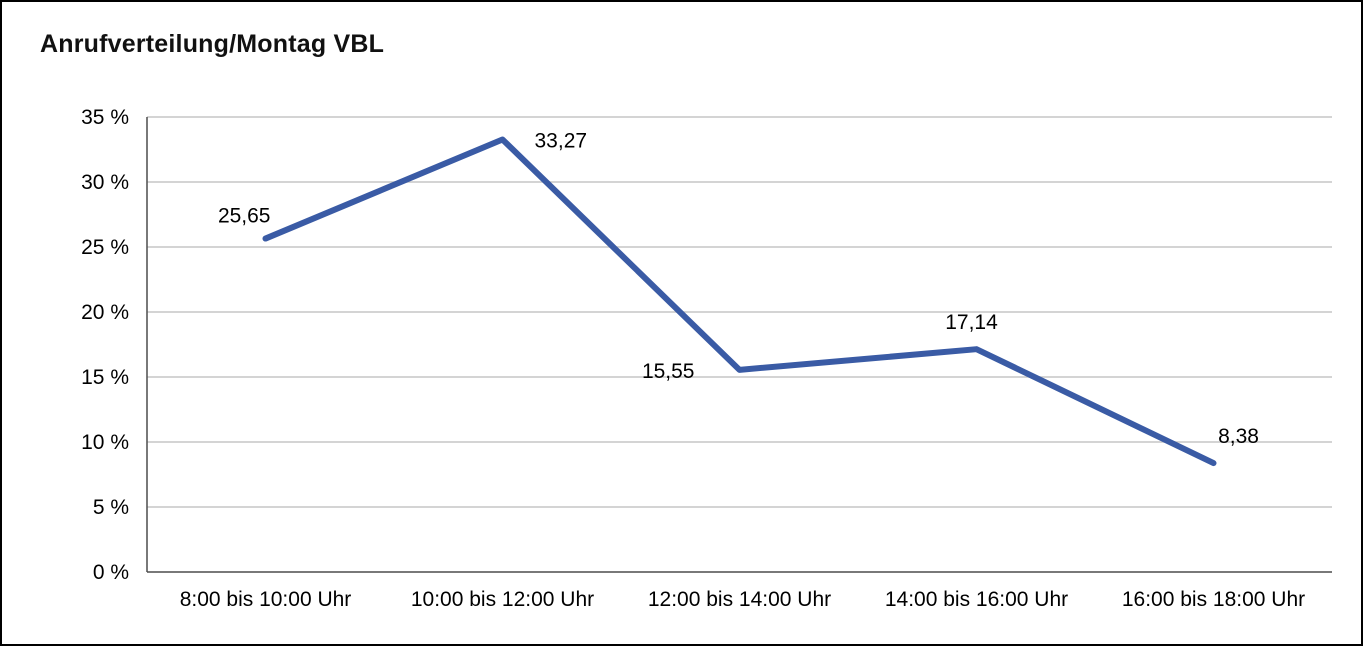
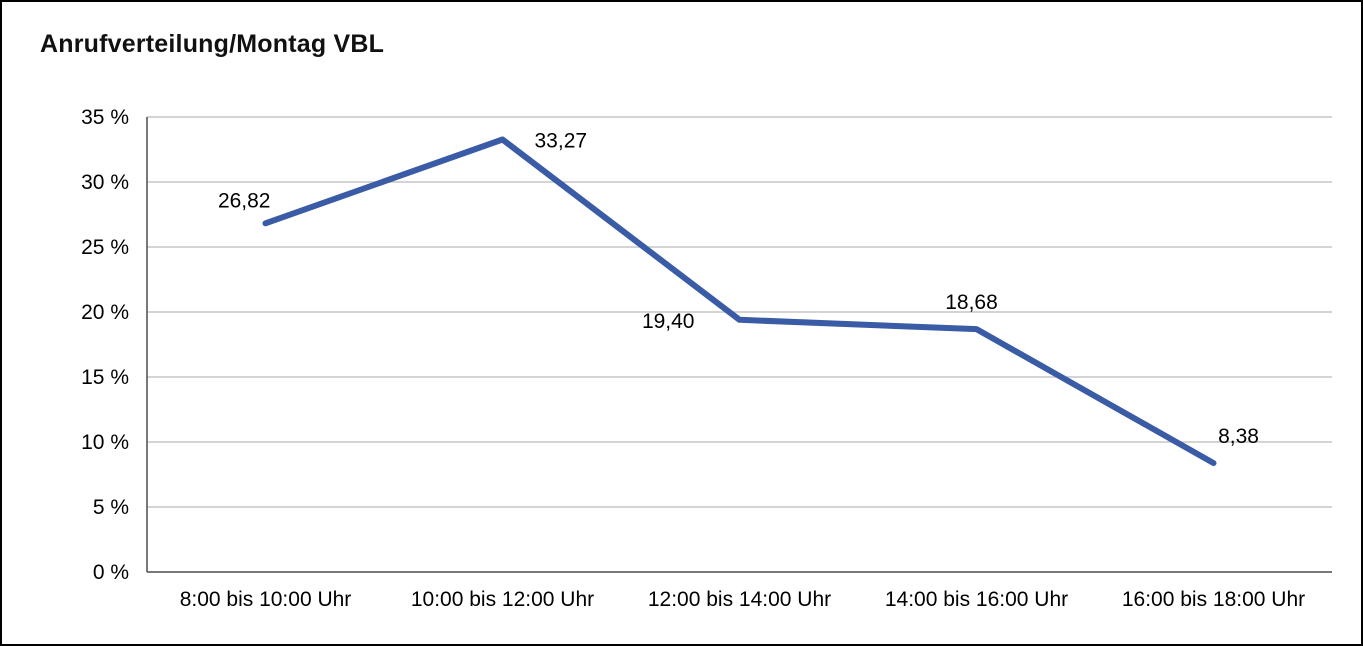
8:00 bis 10:00 Uhr: 25,65 -> 26,82
12:00 bis 14:00 Uhr: 15,55 -> 19,40
14:00 bis 16:00 Uhr: 17,14 -> 18,68
